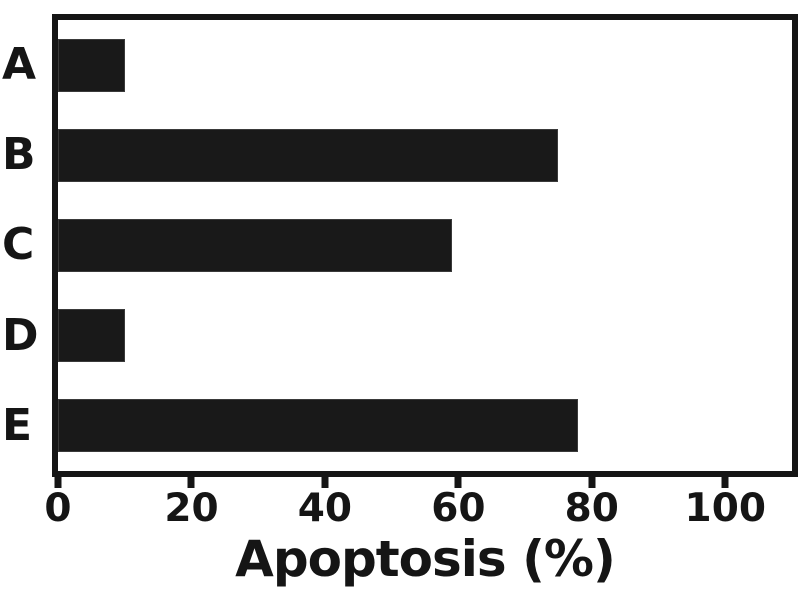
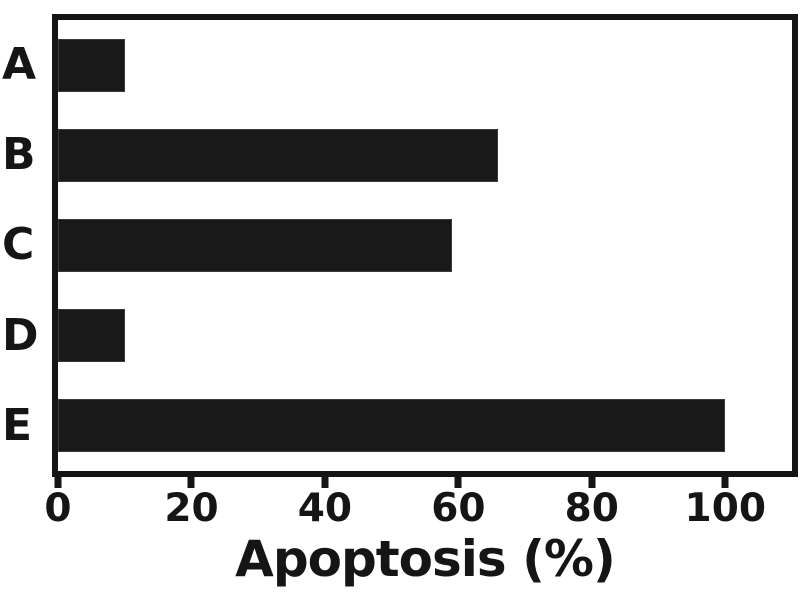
B: 75 -> 66
E: 78 -> 100
